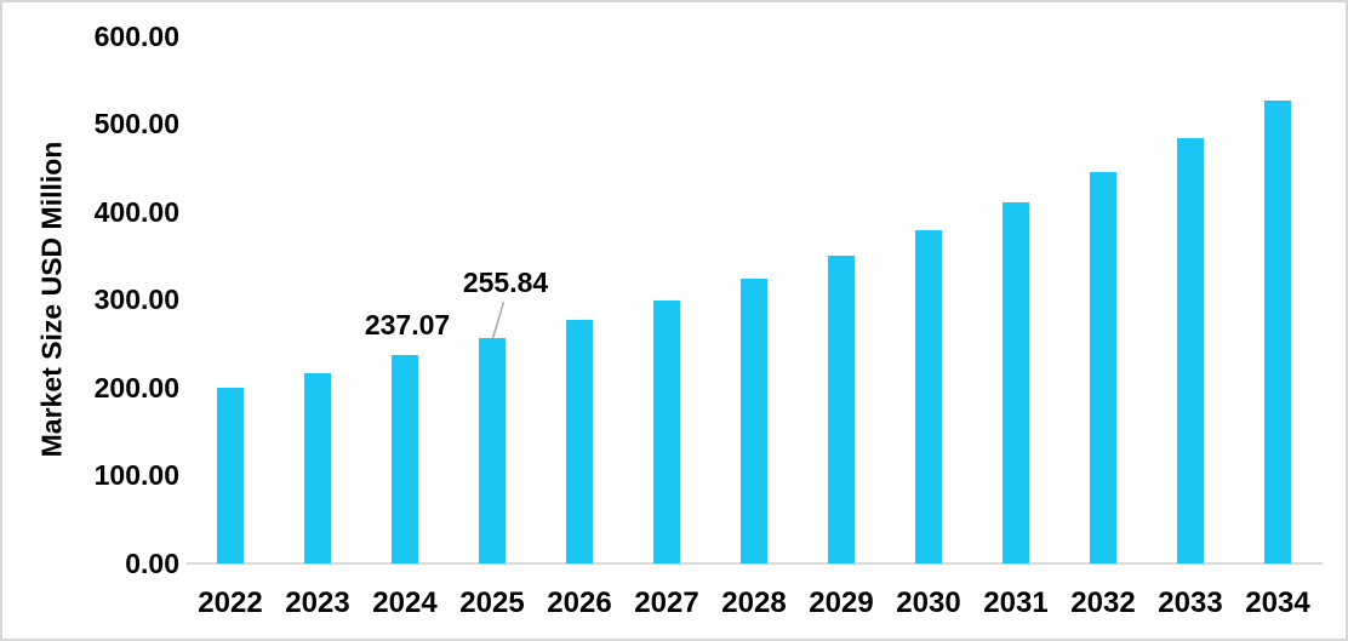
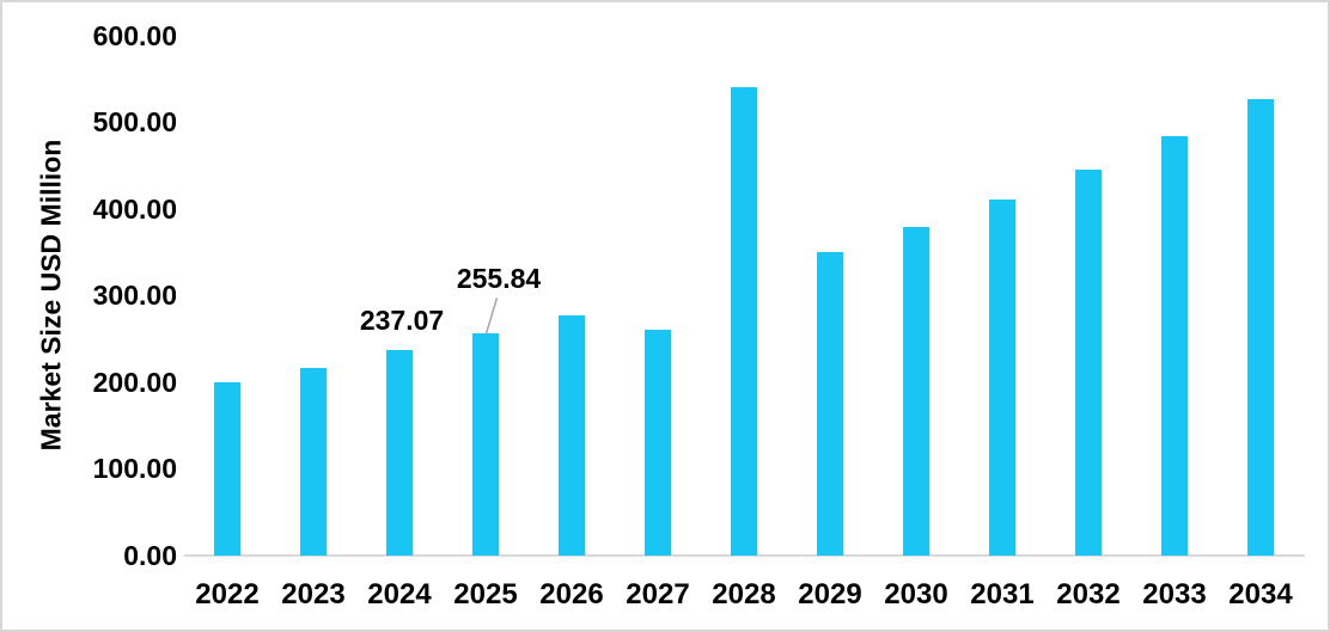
2027: 300 -> 260
2028: 320 -> 540
